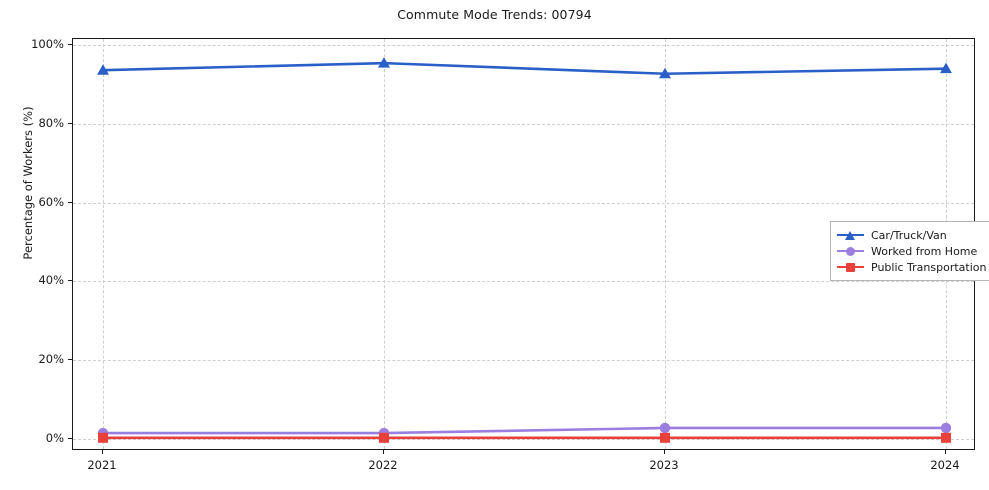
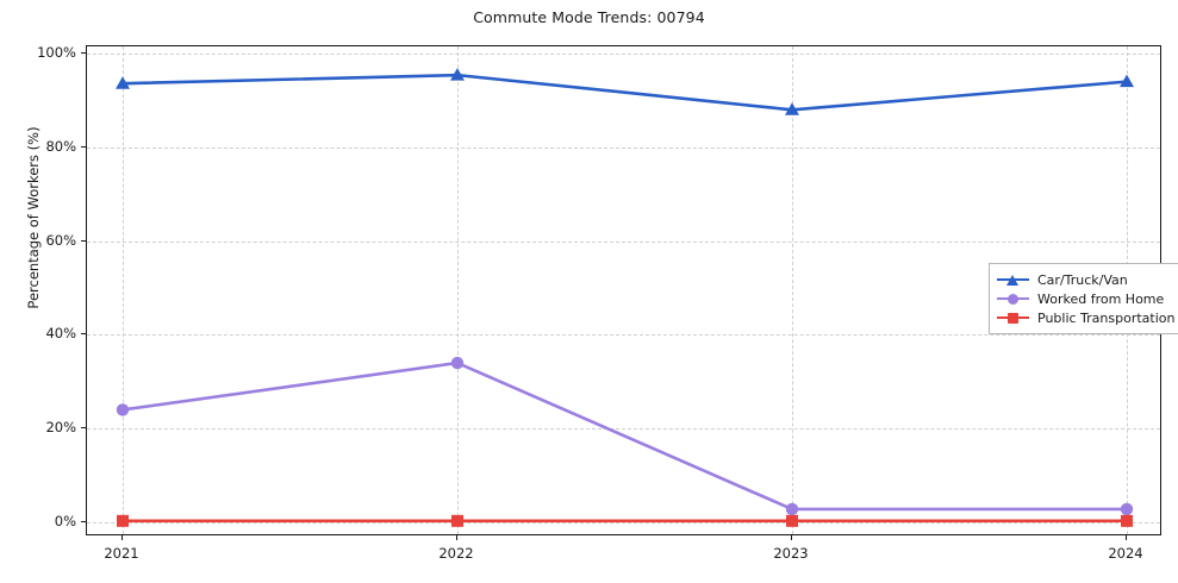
Worked from Home/2021: 2% -> 24%
Worked from Home/2022: 2% -> 34%
Car/Truck/Van/2023: 93% -> 88%
